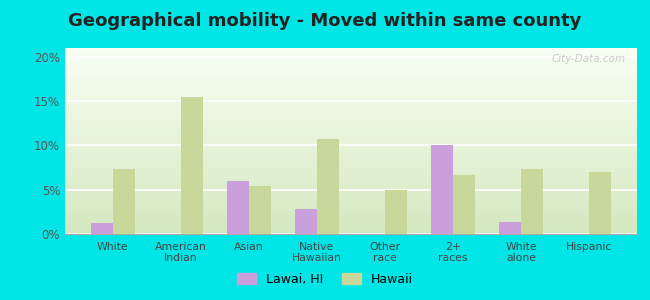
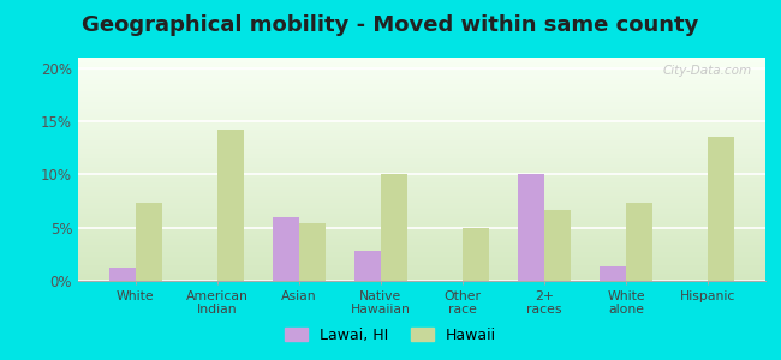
Hawaii/American Indian: 15.5% -> 14.2%
Hawaii/Native Hawaiian: 10.7% -> 10.0%
Hawaii/Hispanic: 7.0% -> 13.6%
